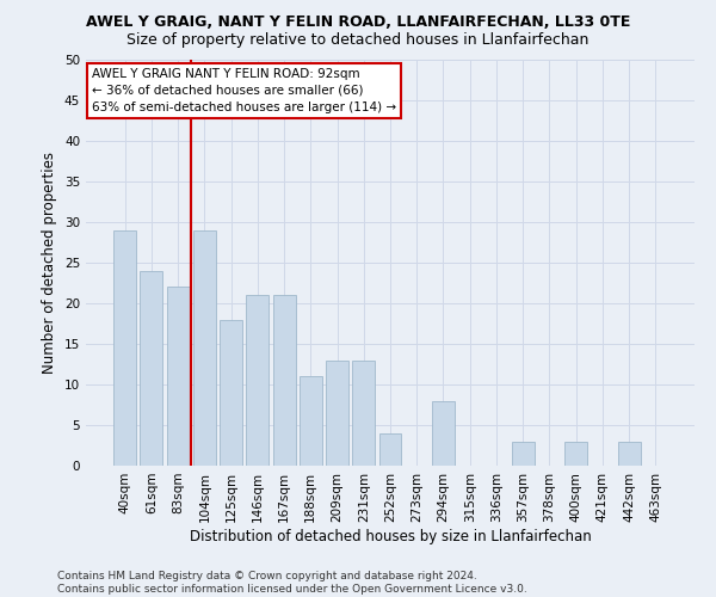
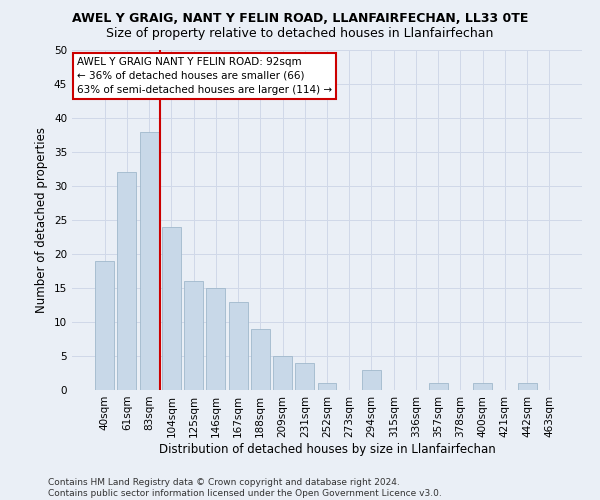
40sqm: 29 -> 19
61sqm: 24 -> 32
83sqm: 22 -> 38
104sqm: 29 -> 24
125sqm: 18 -> 16
146sqm: 21 -> 15
167sqm: 21 -> 13
188sqm: 11 -> 9
209sqm: 13 -> 5
231sqm: 13 -> 4
252sqm: 4 -> 1
294sqm: 8 -> 3
357sqm: 3 -> 1
400sqm: 3 -> 1
442sqm: 3 -> 1
